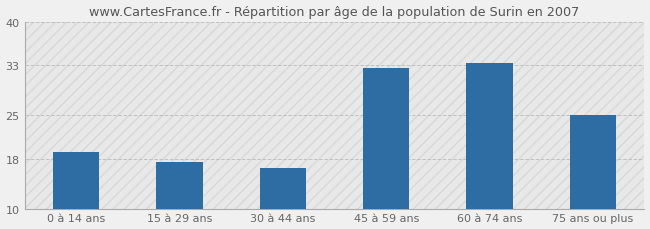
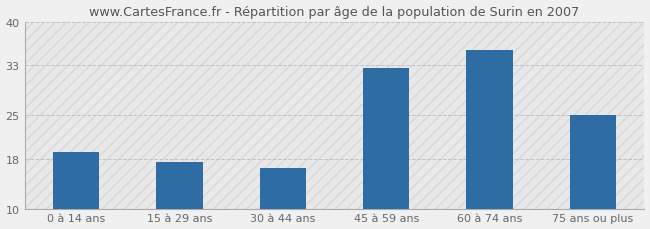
60 à 74 ans: 33.4 -> 35.5
